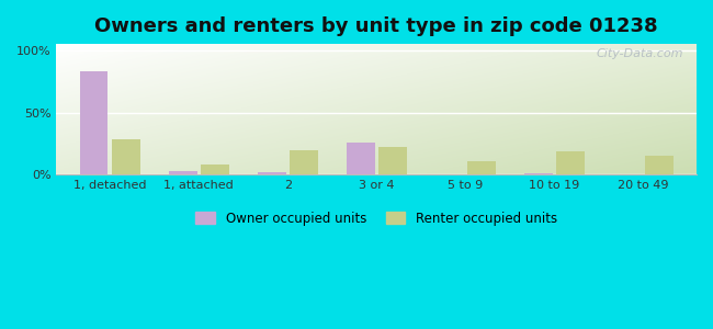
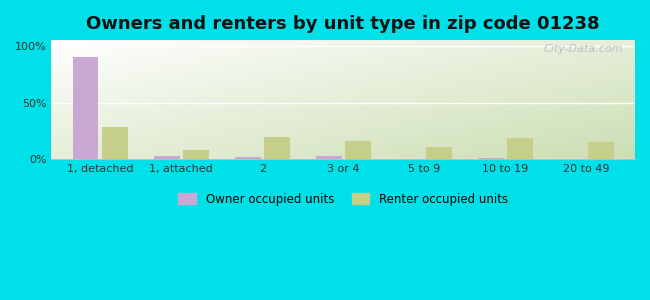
Owner occupied units/1, detached: 83% -> 90%
Owner occupied units/3 or 4: 26% -> 3%
Renter occupied units/3 or 4: 22% -> 16%
